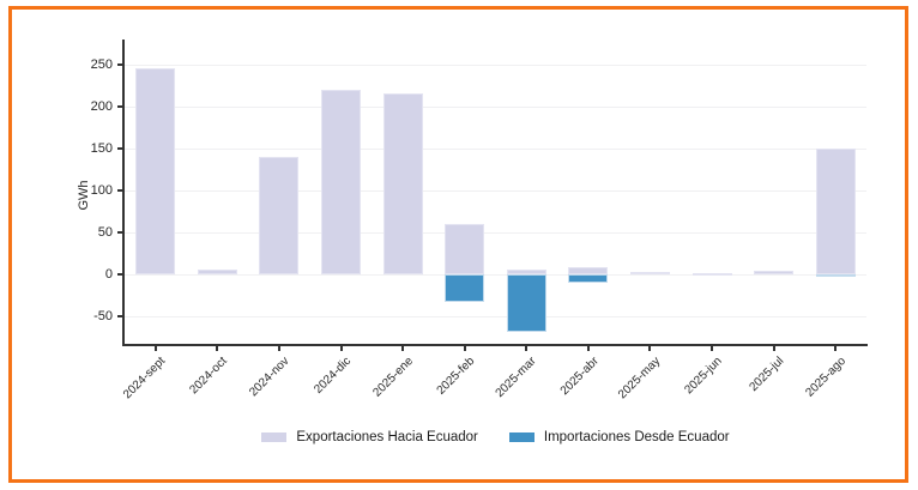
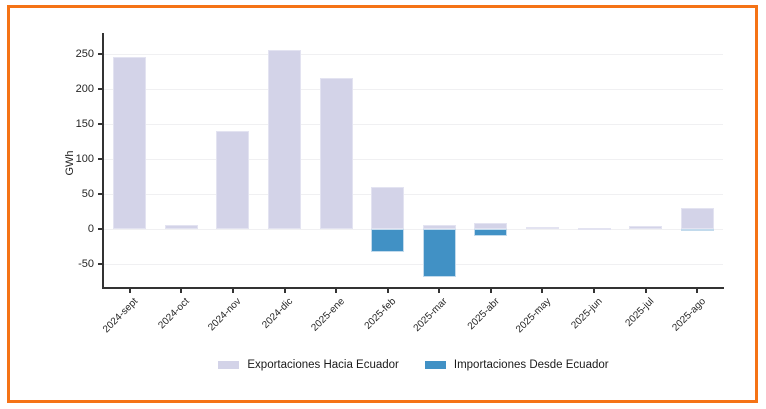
Exportaciones Hacia Ecuador/2024-dic: 220 -> 260
Exportaciones Hacia Ecuador/2025-ago: 150 -> 30
